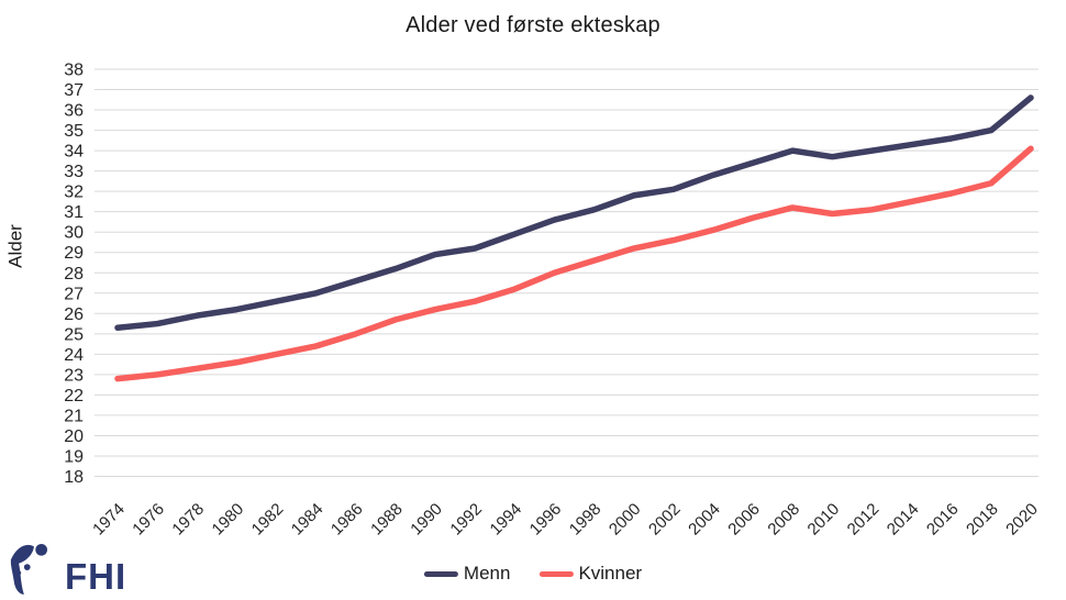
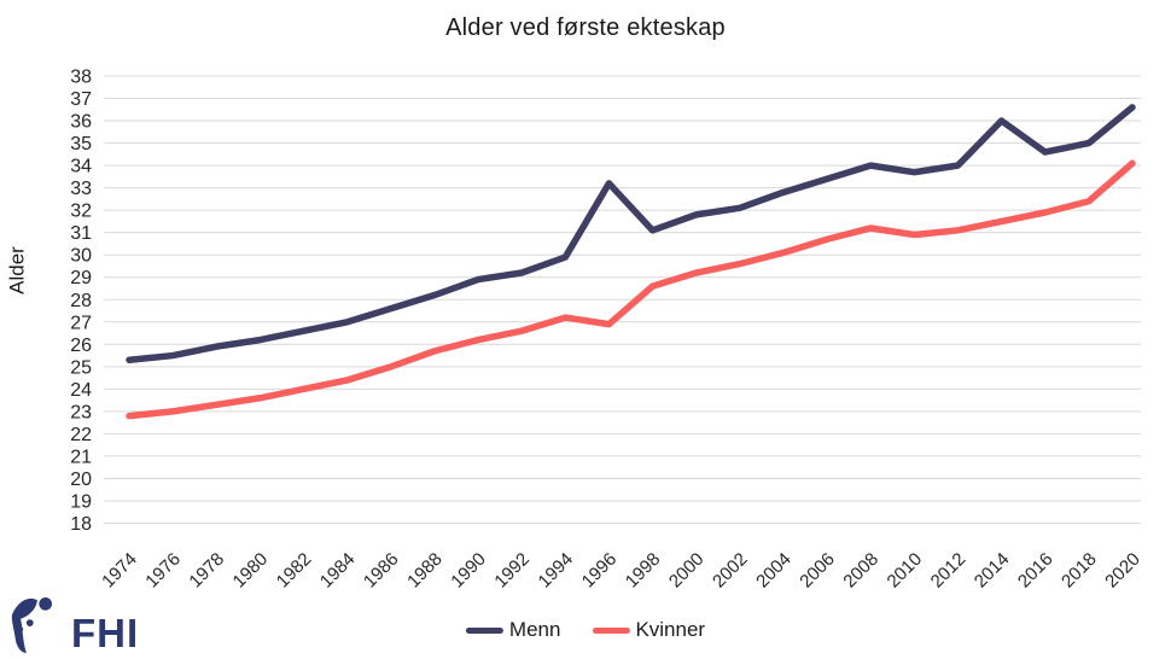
Menn/1996: 30.6 -> 33.2
Kvinner/1996: 28.0 -> 26.9
Menn/2014: 34.3 -> 36.0
